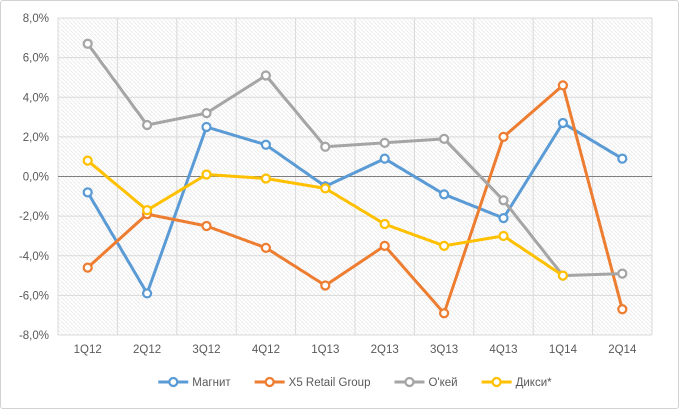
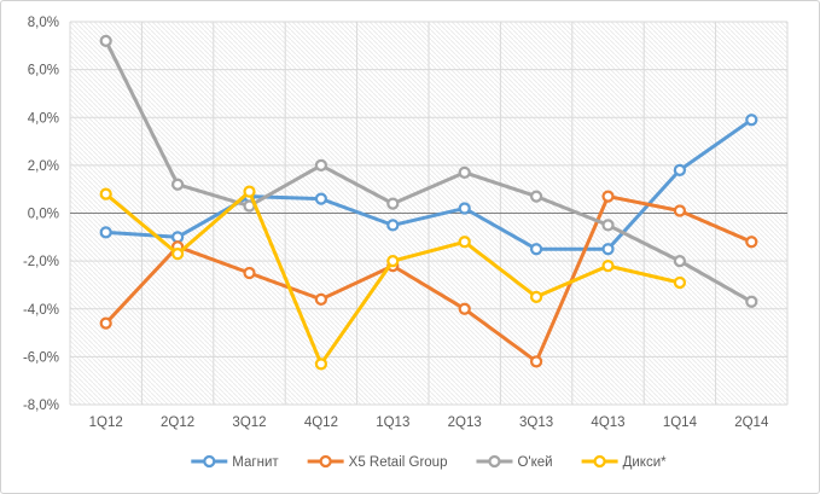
О'кей/1Q12: 6,7% -> 7,2%
Магнит/2Q12: -5,9% -> -1,0%
X5 Retail Group/2Q12: -1,9% -> -1,4%
О'кей/2Q12: 2,6% -> 1,2%
Магнит/3Q12: 2,5% -> 0,7%
О'кей/3Q12: 3,2% -> 0,3%
Дикси*/3Q12: 0,1% -> 0,9%
Магнит/4Q12: 1,6% -> 0,6%
О'кей/4Q12: 5,1% -> 2,0%
Дикси*/4Q12: -0,1% -> -6,3%
X5 Retail Group/1Q13: -5,5% -> -2,2%
О'кей/1Q13: 1,5% -> 0,4%
Дикси*/1Q13: -0,6% -> -2,0%
Магнит/2Q13: 0,9% -> 0,2%
X5 Retail Group/2Q13: -3,5% -> -4,0%
Дикси*/2Q13: -2,4% -> -1,2%
Магнит/3Q13: -0,9% -> -1,5%
X5 Retail Group/3Q13: -6,9% -> -6,2%
О'кей/3Q13: 1,9% -> 0,7%
Магнит/4Q13: -2,1% -> -1,5%
X5 Retail Group/4Q13: 2,0% -> 0,7%
О'кей/4Q13: -1,2% -> -0,5%
Дикси*/4Q13: -3,0% -> -2,2%
Магнит/1Q14: 2,7% -> 1,8%
X5 Retail Group/1Q14: 4,6% -> 0,1%
О'кей/1Q14: -5,0% -> -2,0%
Дикси*/1Q14: -5,0% -> -2,9%
Магнит/2Q14: 0,9% -> 3,9%
X5 Retail Group/2Q14: -6,7% -> -1,2%
О'кей/2Q14: -4,9% -> -3,7%
